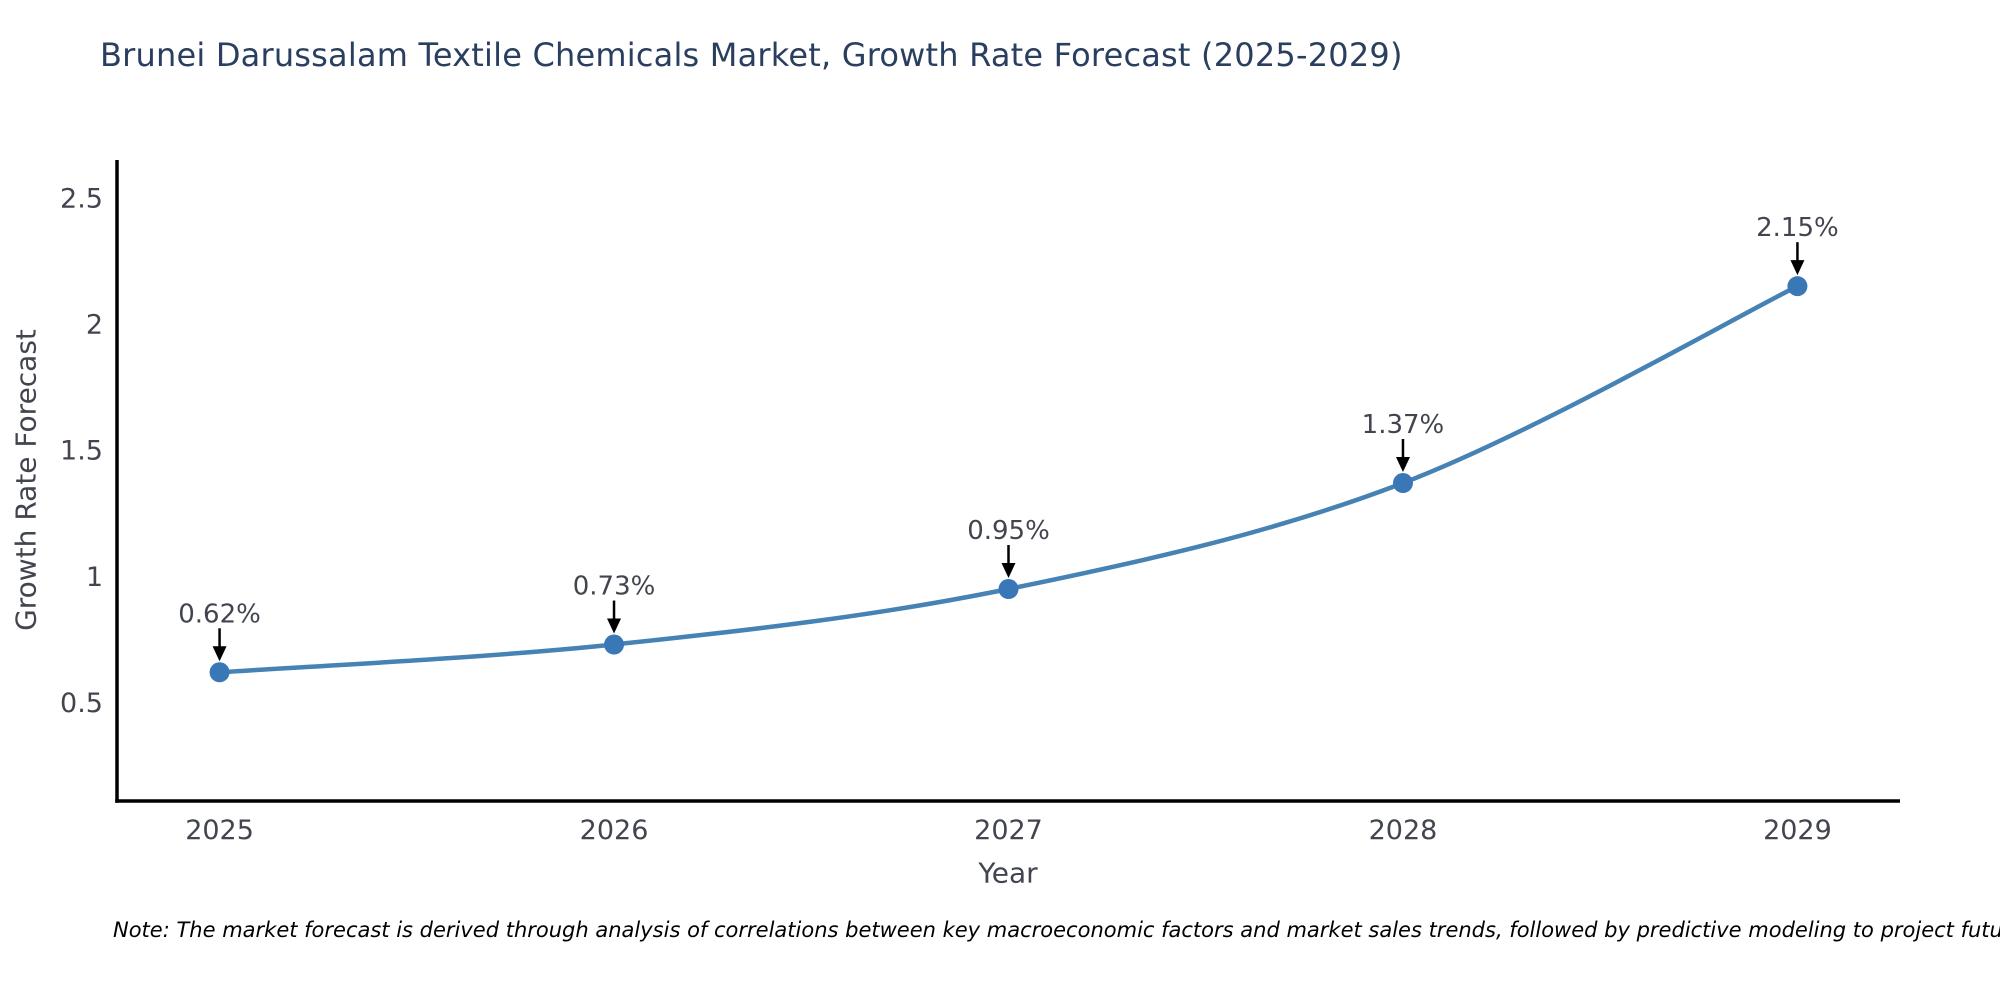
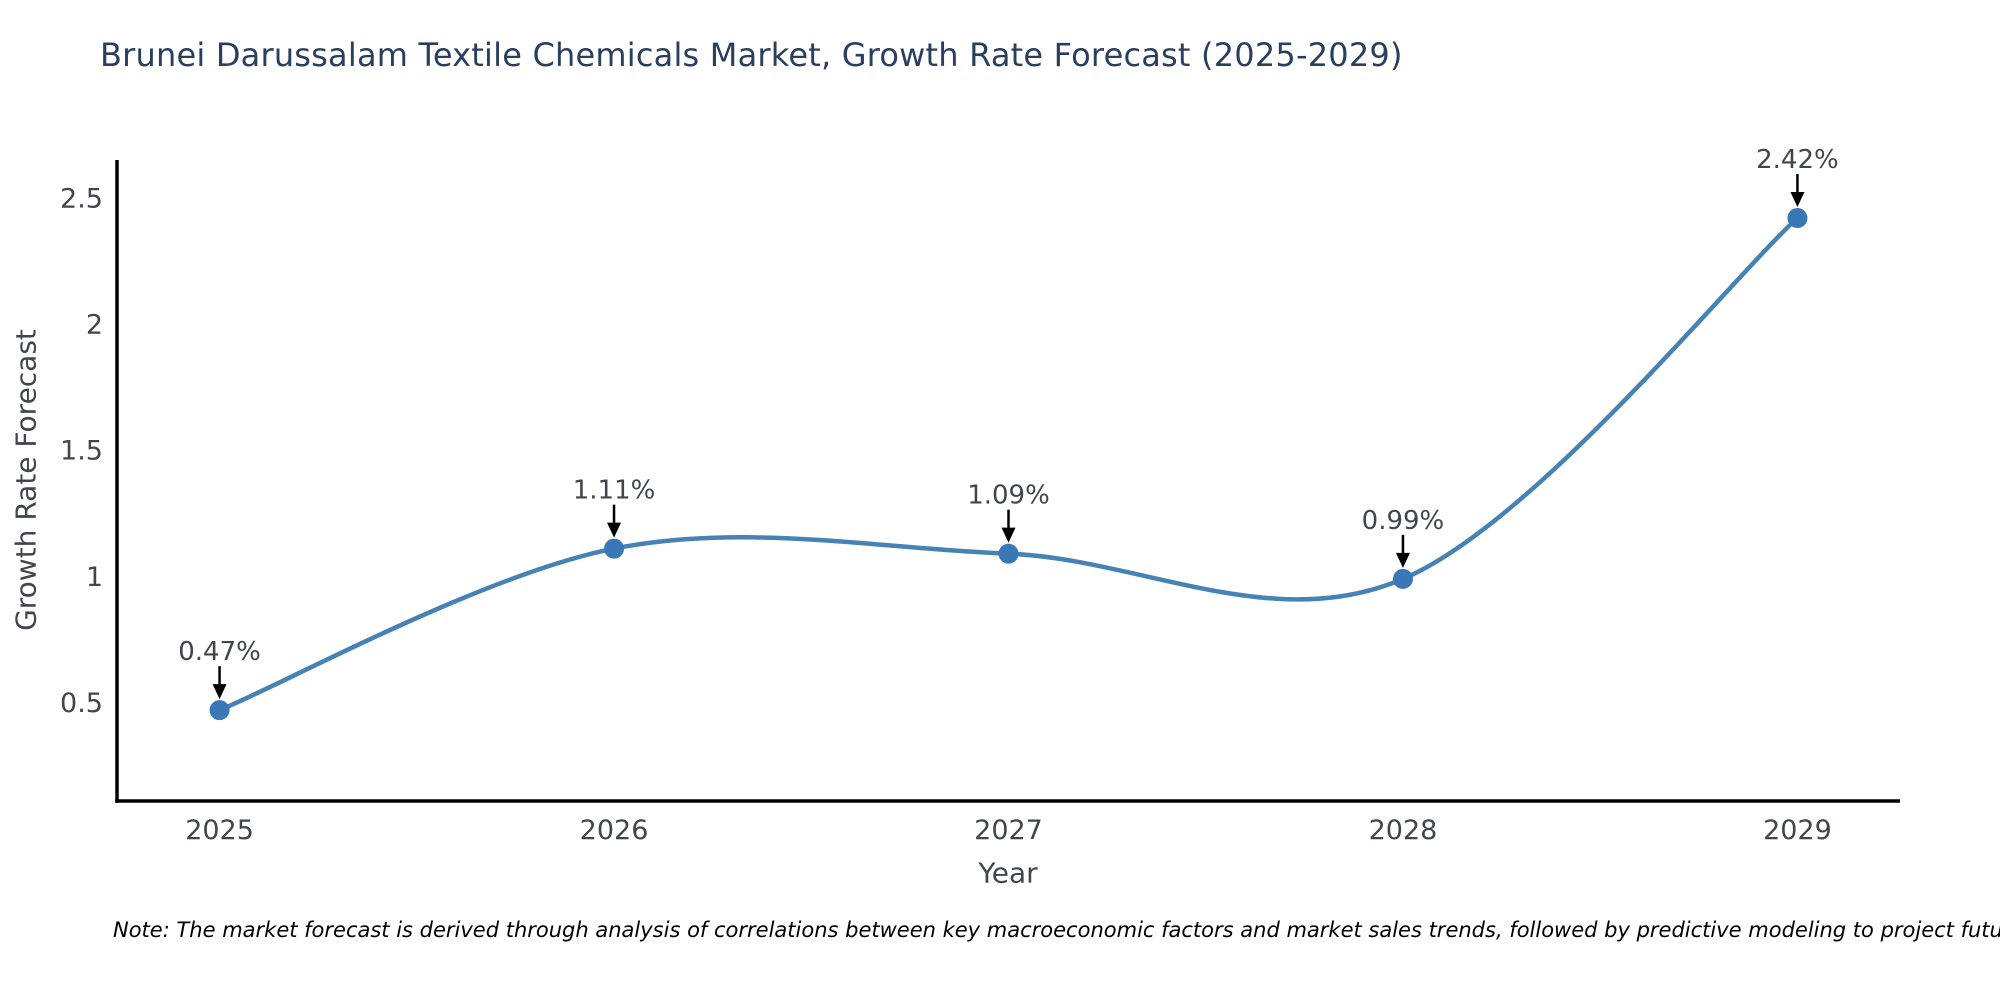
2025: 0.62% -> 0.47%
2026: 0.73% -> 1.11%
2027: 0.95% -> 1.09%
2028: 1.37% -> 0.99%
2029: 2.15% -> 2.42%
